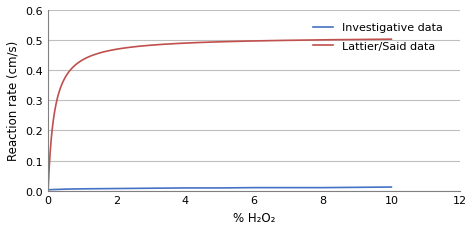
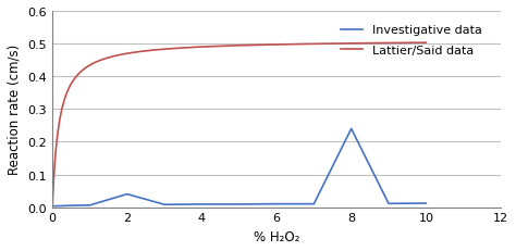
Investigative data/2: 0.007 -> 0.040
Investigative data/8: 0.010 -> 0.240
